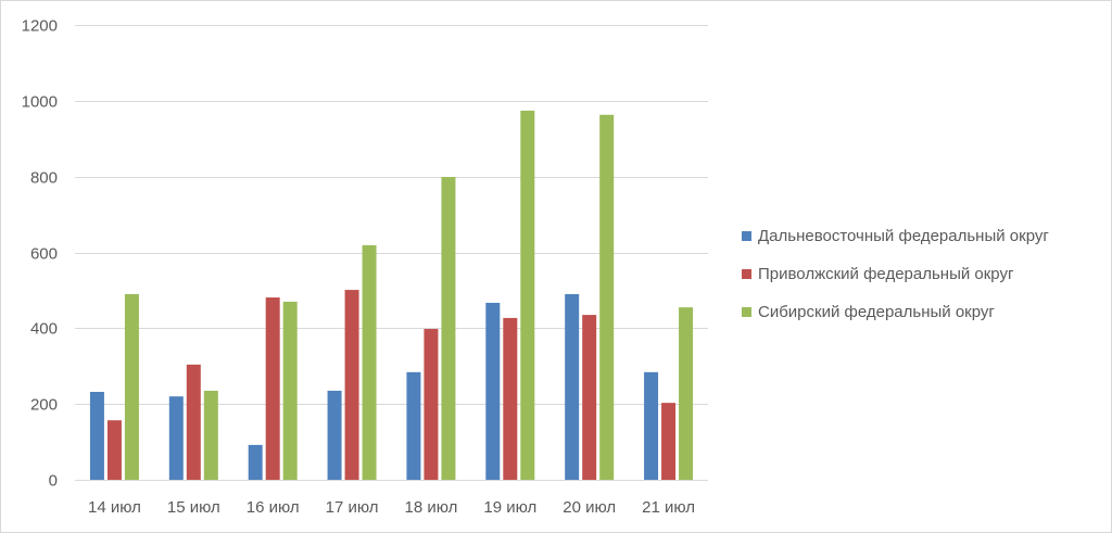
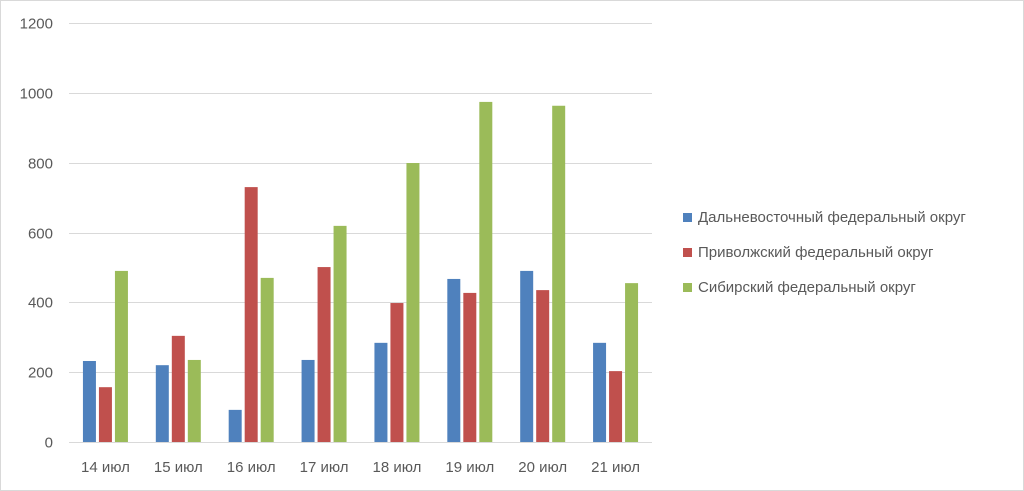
Приволжский федеральный округ/16 июл: 480 -> 730
